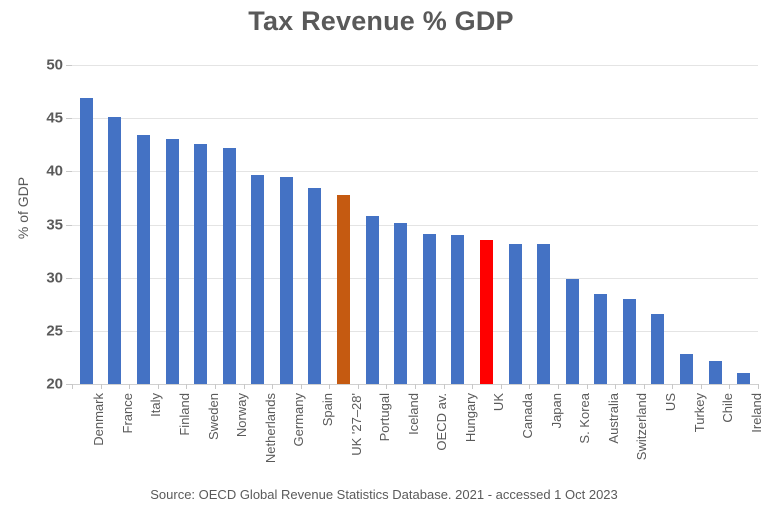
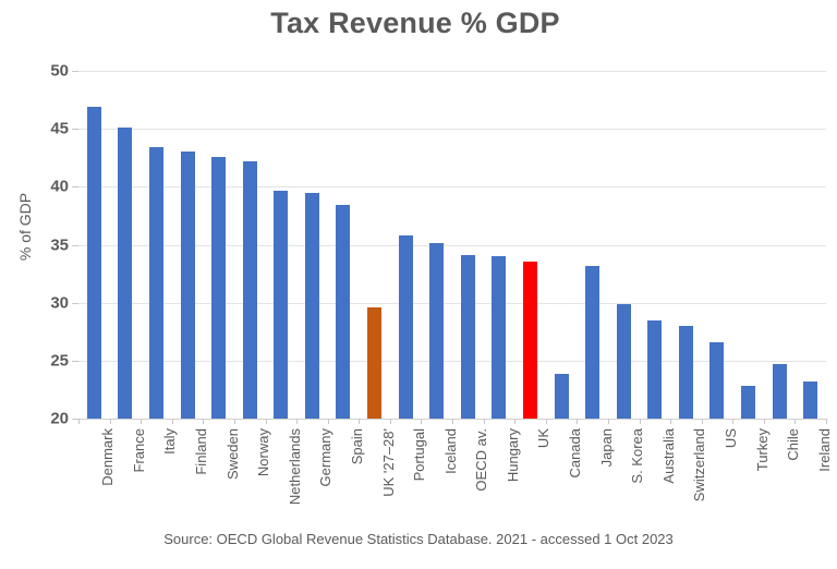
UK '27–28': 37.8 -> 29.6
Canada: 33.2 -> 23.9
Chile: 22.2 -> 24.7
Ireland: 21.0 -> 23.2
